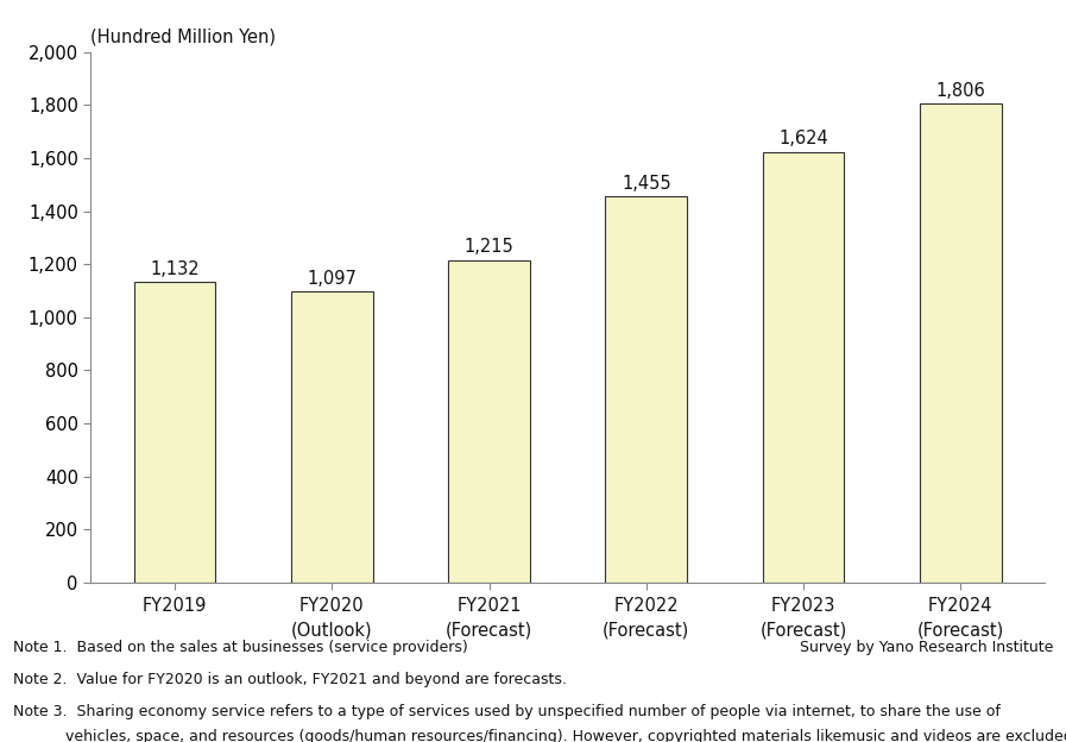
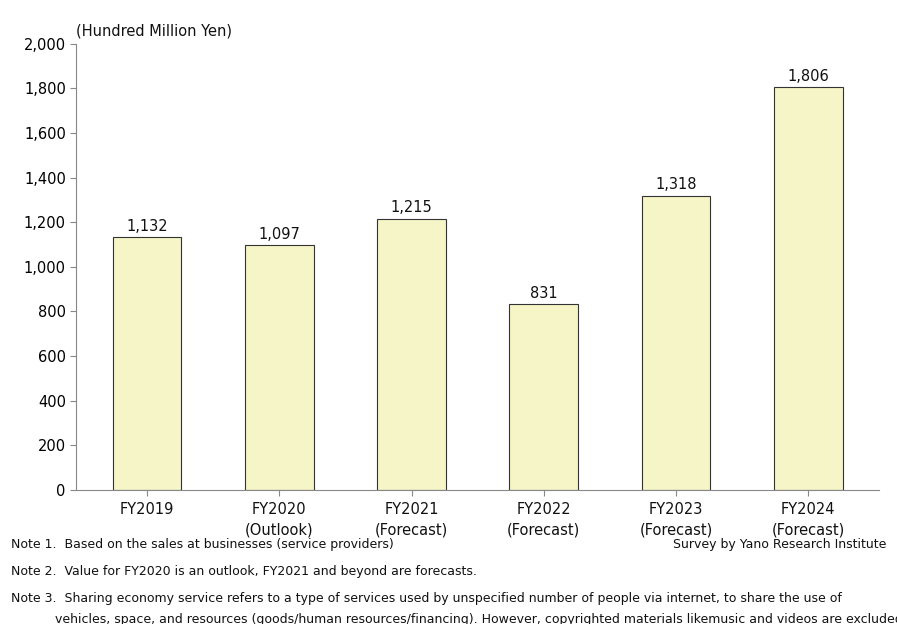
FY2022 (Forecast): 1,455 -> 831
FY2023 (Forecast): 1,624 -> 1,318
